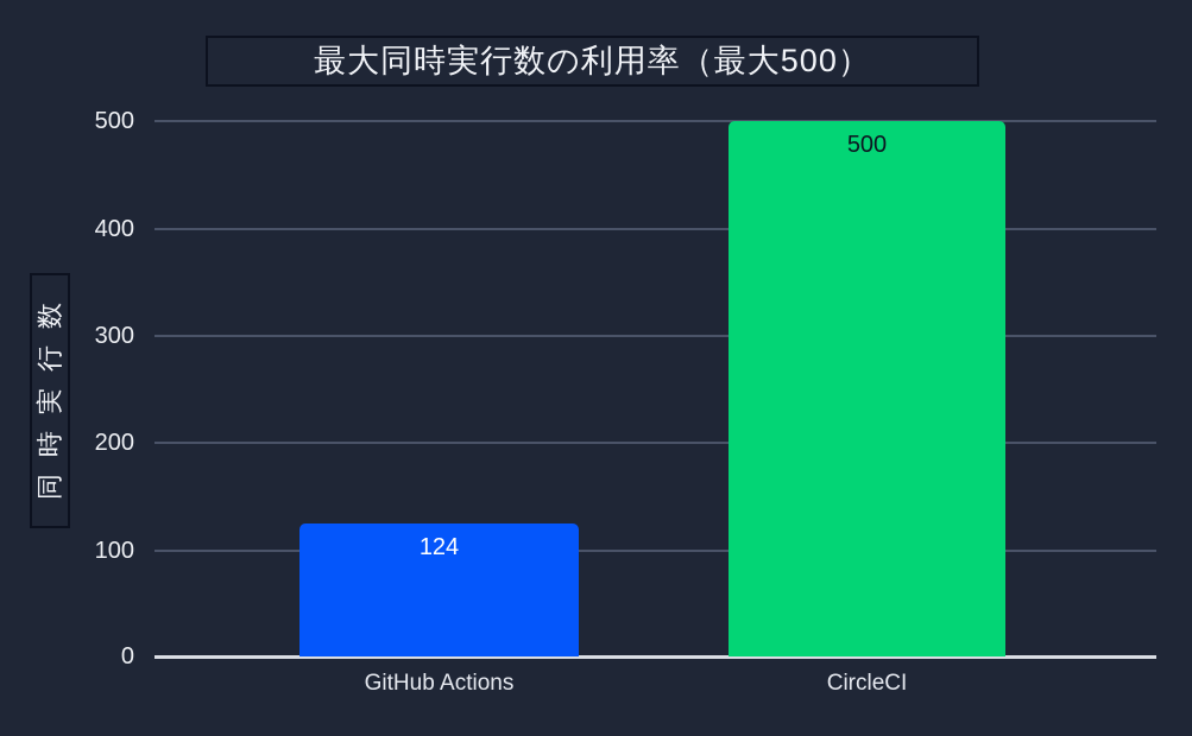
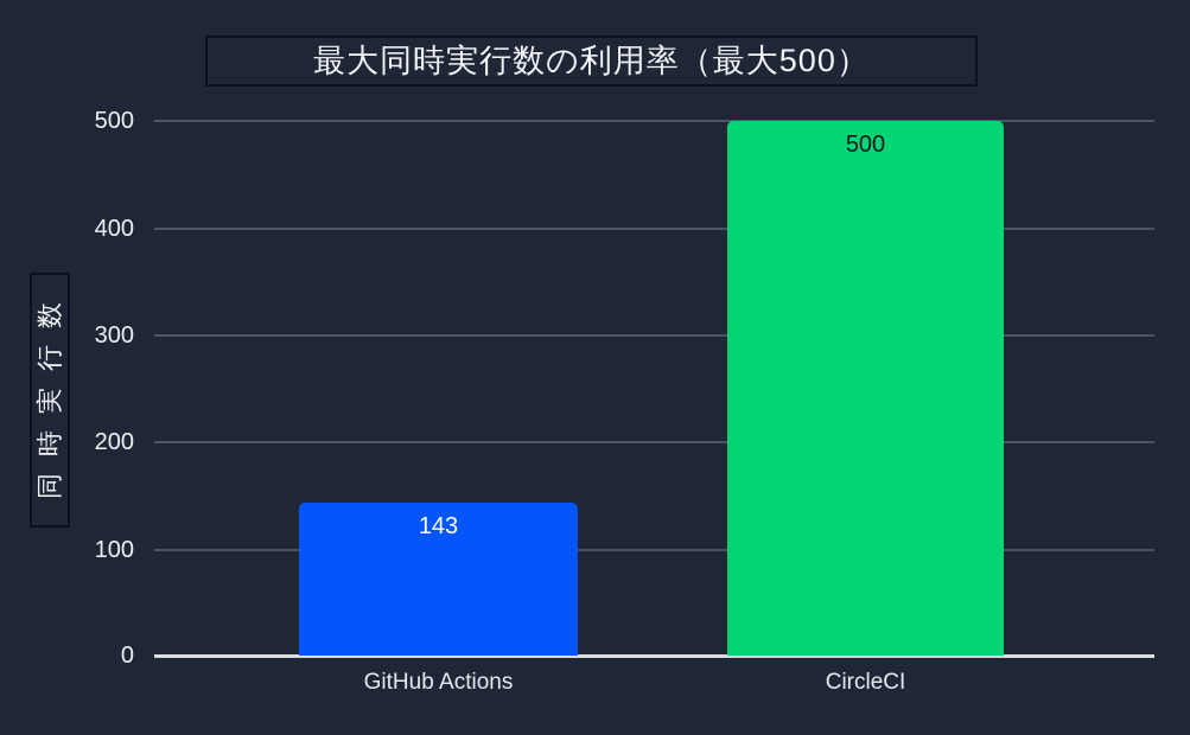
GitHub Actions: 124 -> 143
